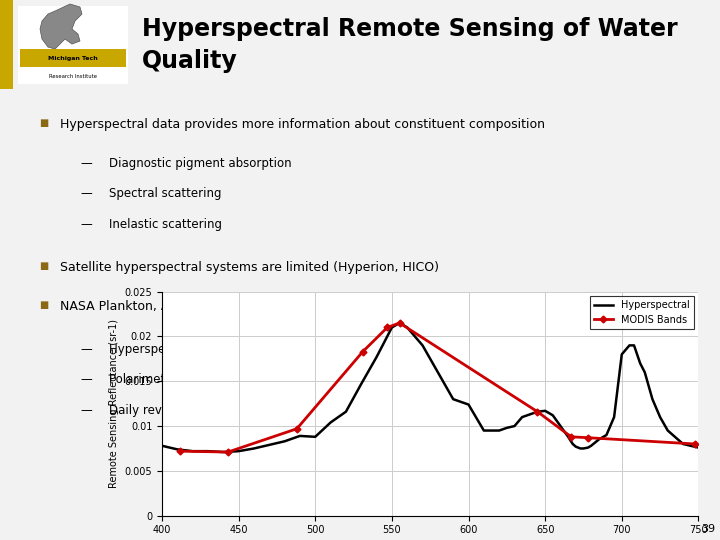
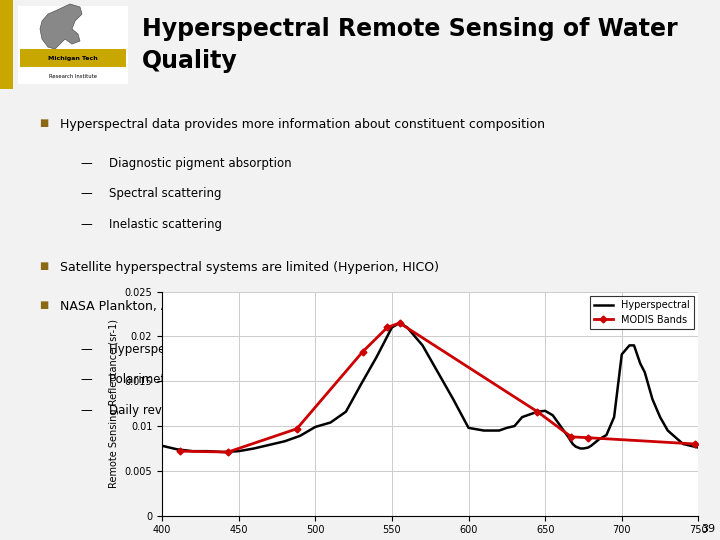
Hyperspectral/500: 0.0088 -> 0.0099
Hyperspectral/600: 0.0124 -> 0.0098
